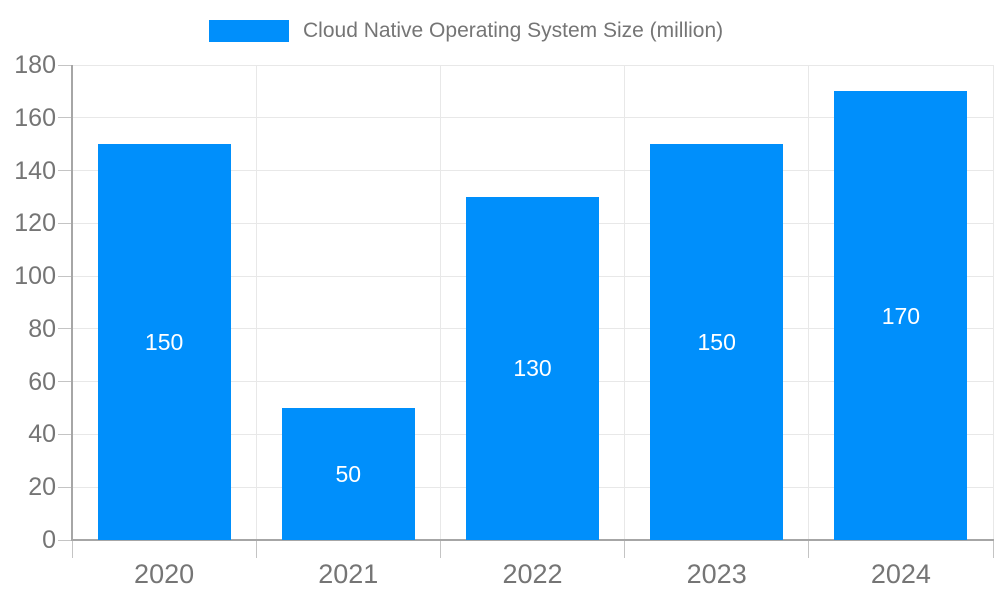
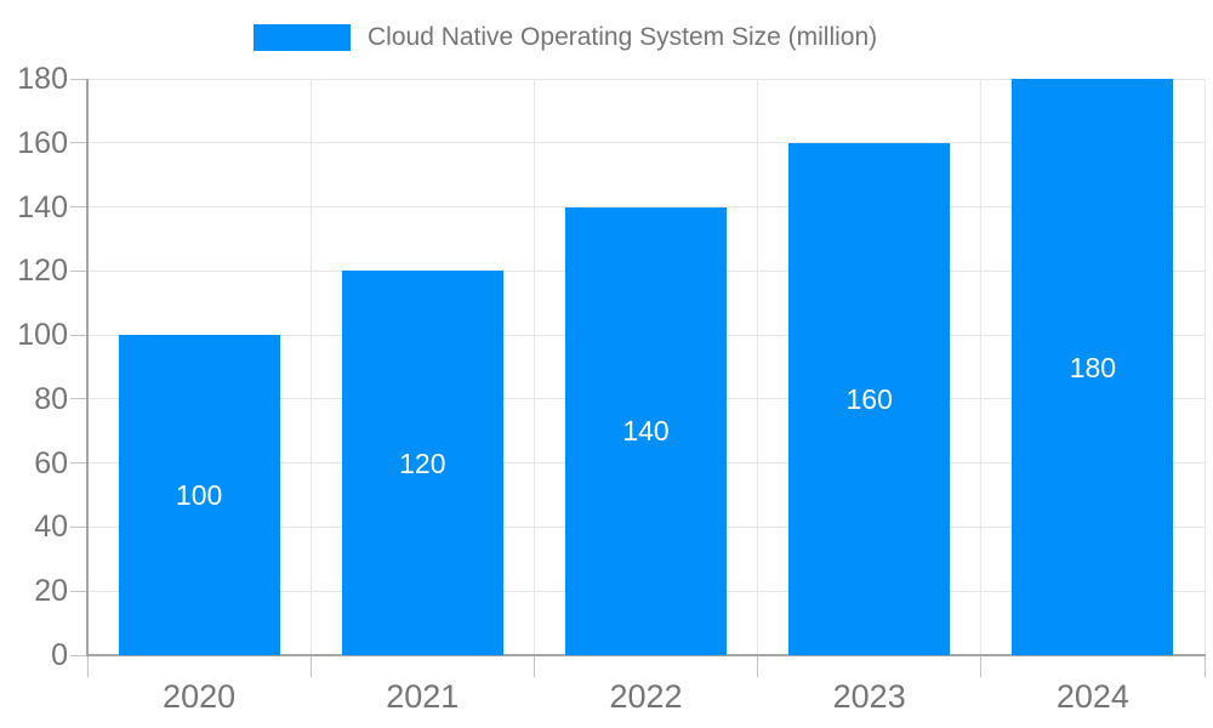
2020: 150 -> 100
2021: 50 -> 120
2022: 130 -> 140
2023: 150 -> 160
2024: 170 -> 180
